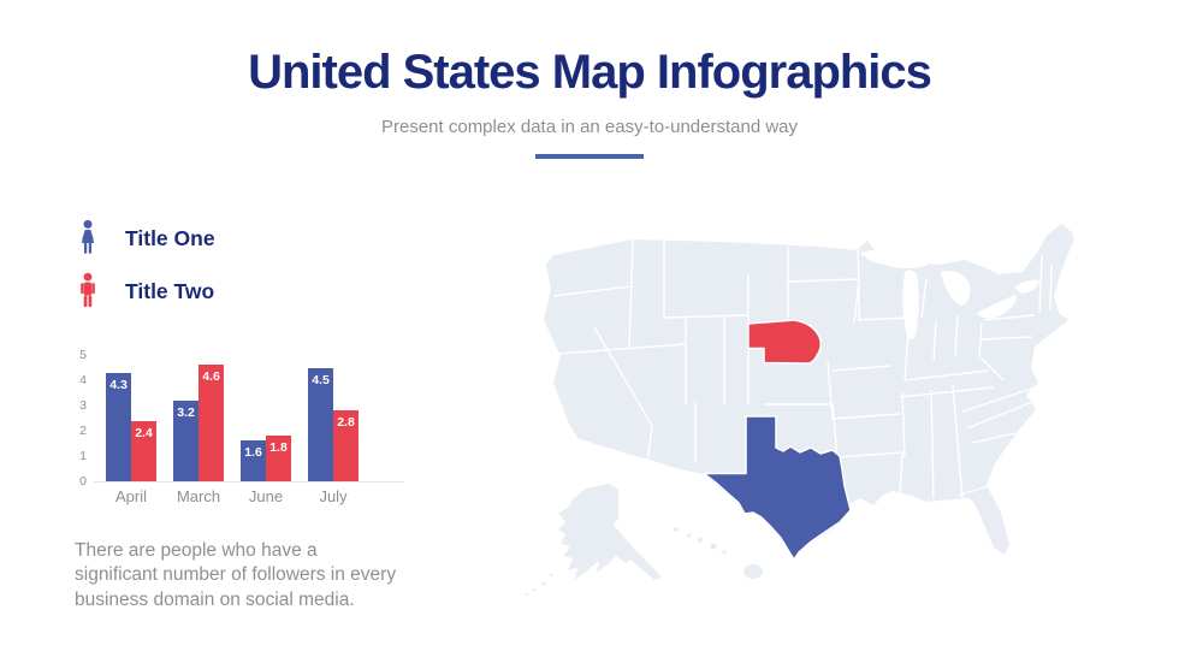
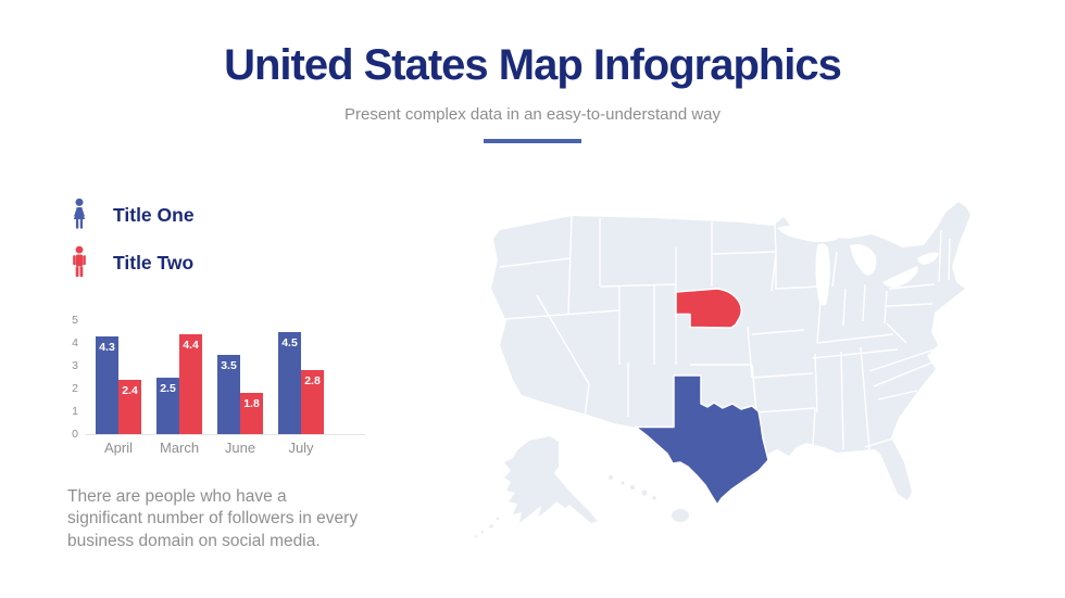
Title One/March: 3.2 -> 2.5
Title Two/March: 4.6 -> 4.4
Title One/June: 1.6 -> 3.5
